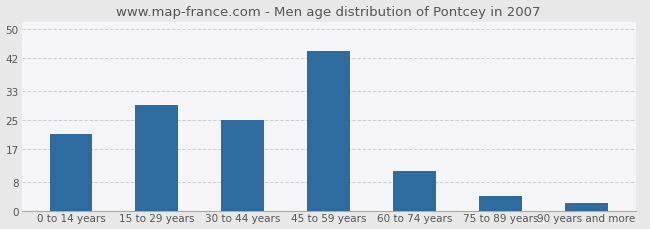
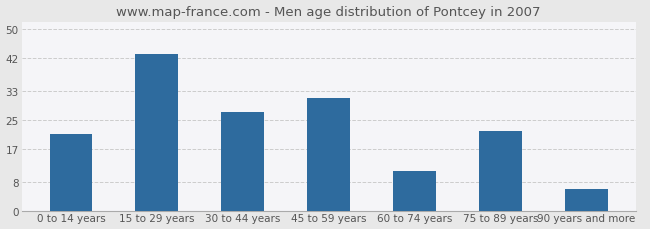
15 to 29 years: 29 -> 43
30 to 44 years: 25 -> 27
45 to 59 years: 44 -> 31
75 to 89 years: 4 -> 22
90 years and more: 2 -> 6
